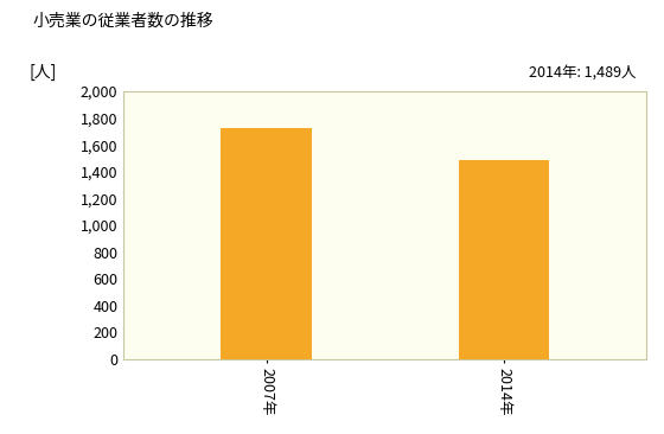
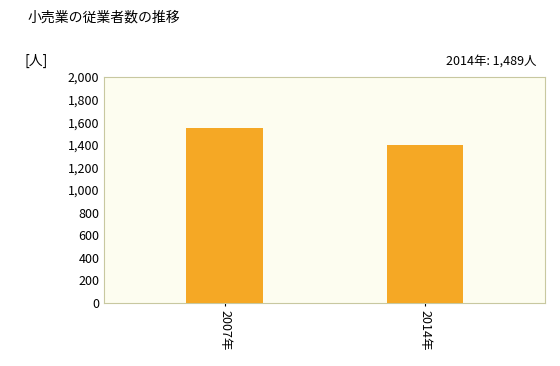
2007年: 1,730 -> 1,550
2014年: 1,490 -> 1,400
